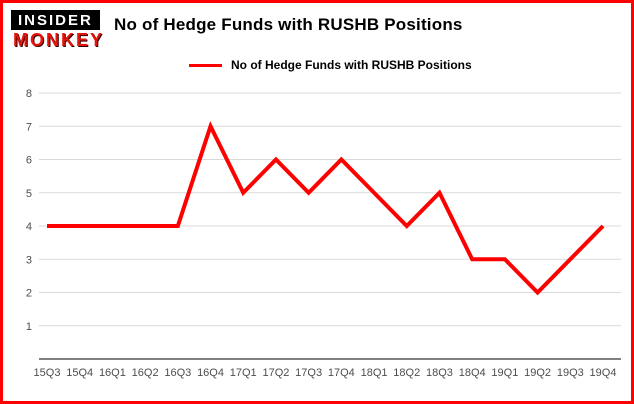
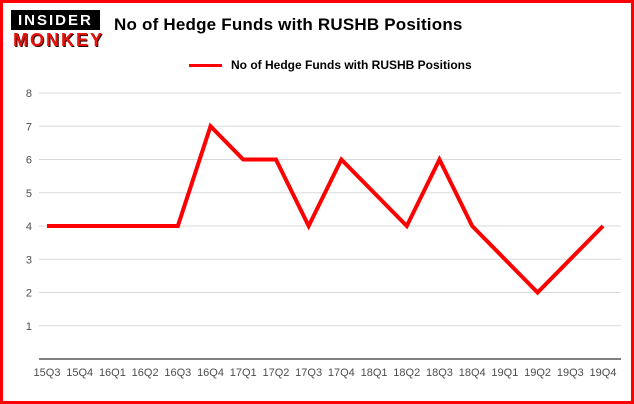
17Q1: 5 -> 6
17Q3: 5 -> 4
18Q3: 5 -> 6
18Q4: 3 -> 4
